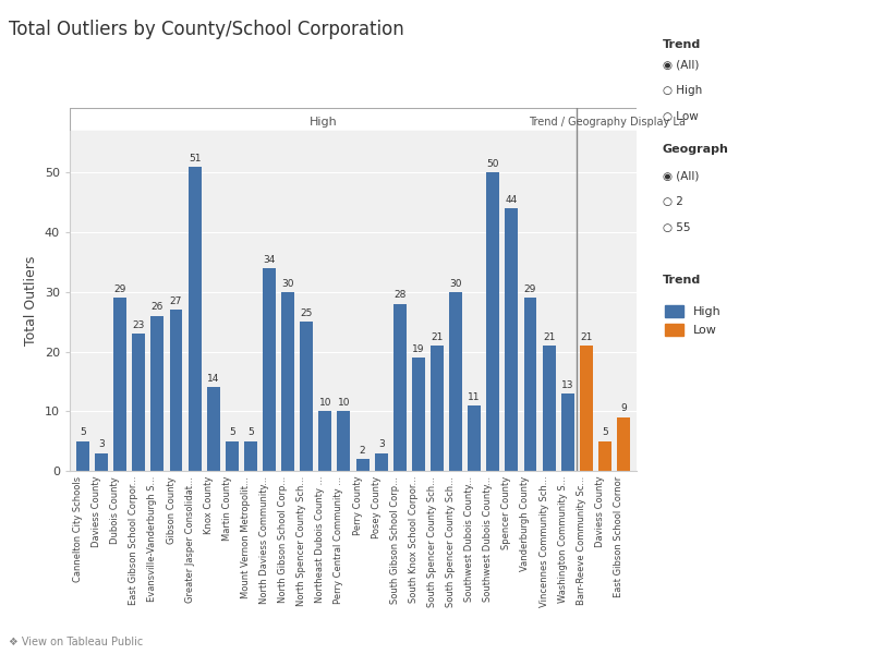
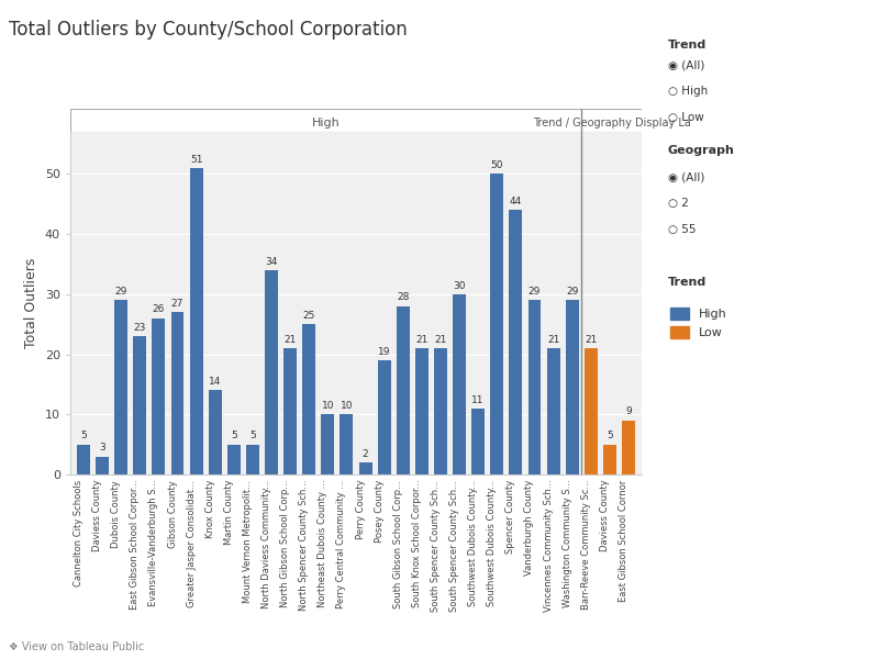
North Gibson School Corp...: 30 -> 21
Posey County: 3 -> 19
South Knox School Corpor...: 19 -> 21
Washington Community S...: 13 -> 29
